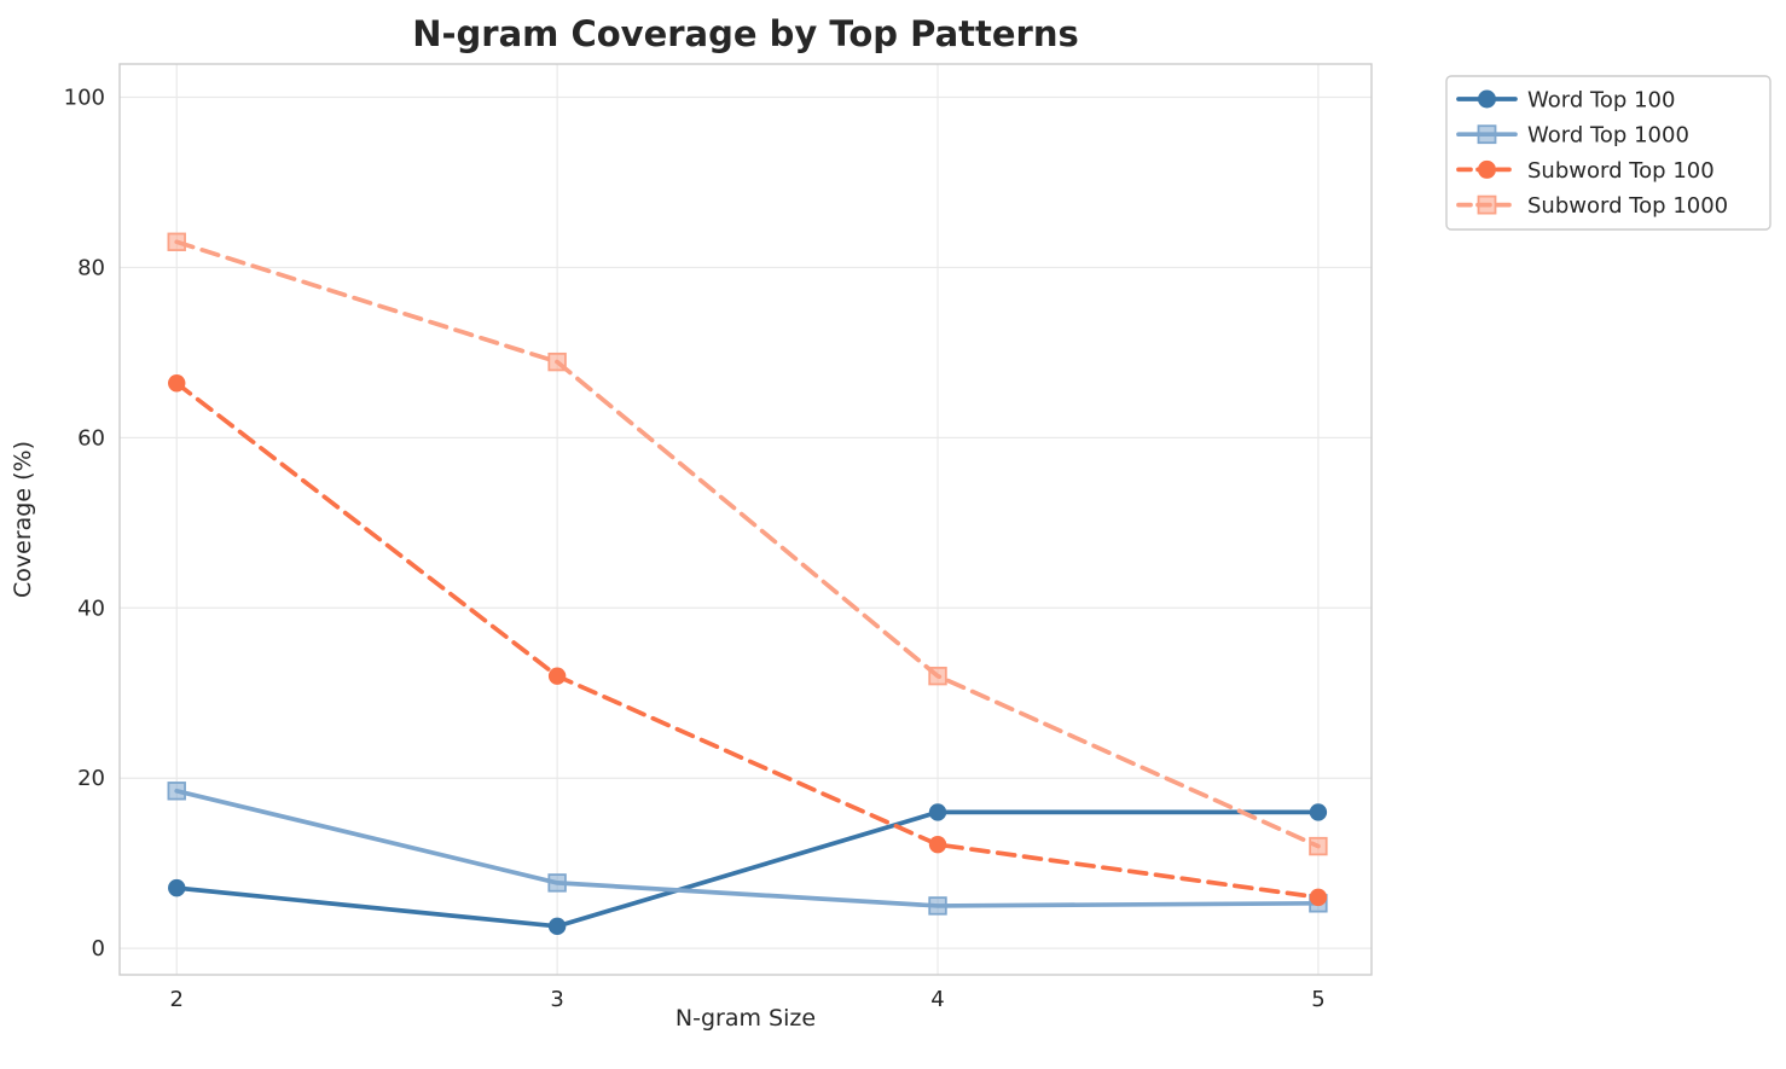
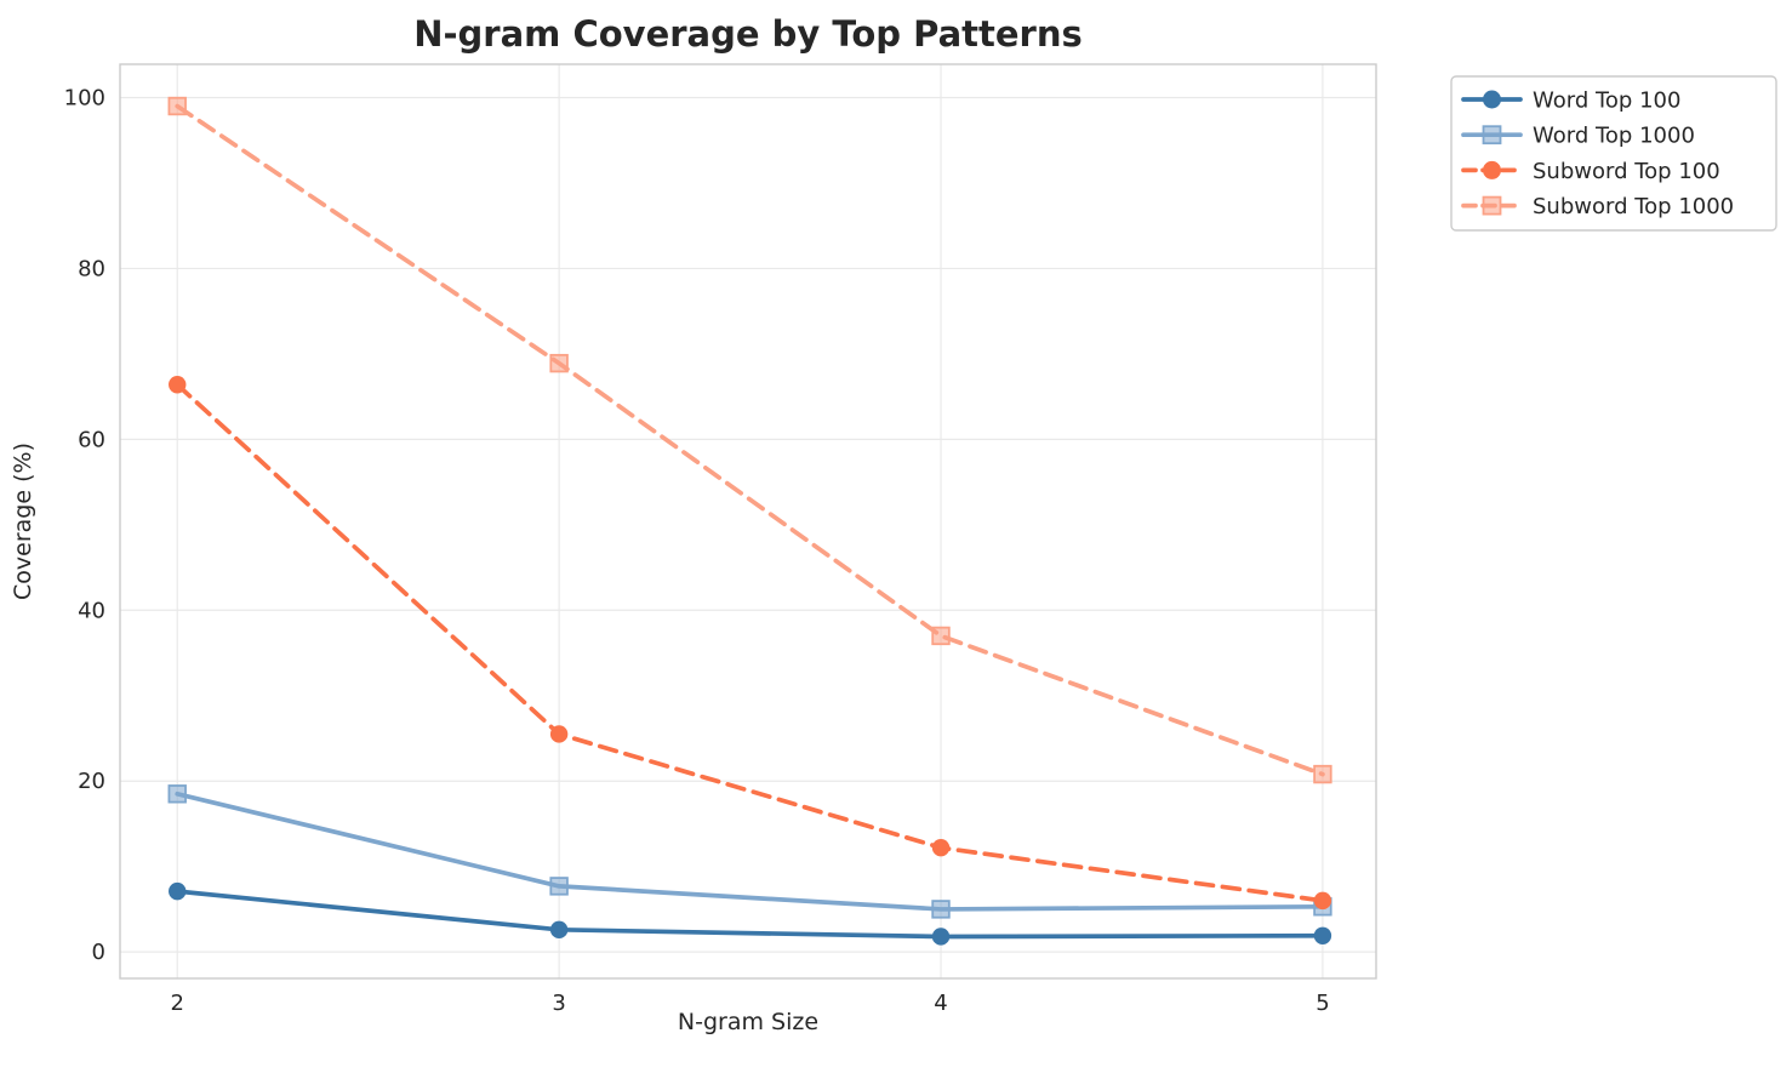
Subword Top 1000/2: 83 -> 99
Subword Top 100/3: 32 -> 26
Word Top 100/4: 16 -> 2
Subword Top 1000/4: 32 -> 37
Word Top 100/5: 16 -> 2
Subword Top 1000/5: 12 -> 21
